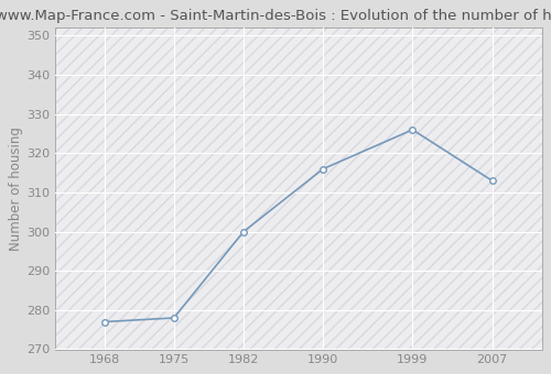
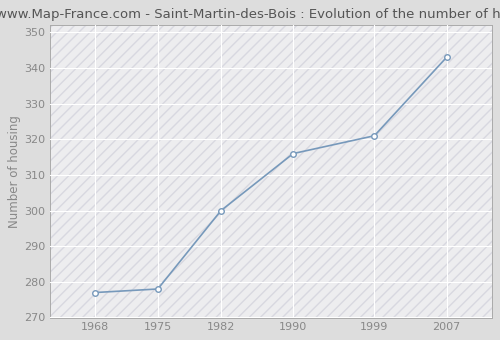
1999: 326 -> 321
2007: 313 -> 343
